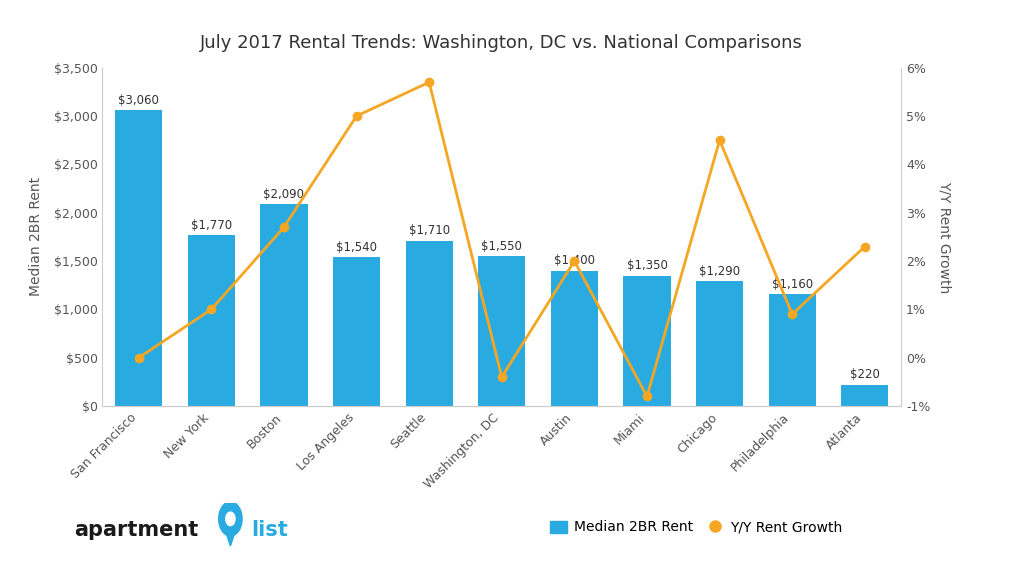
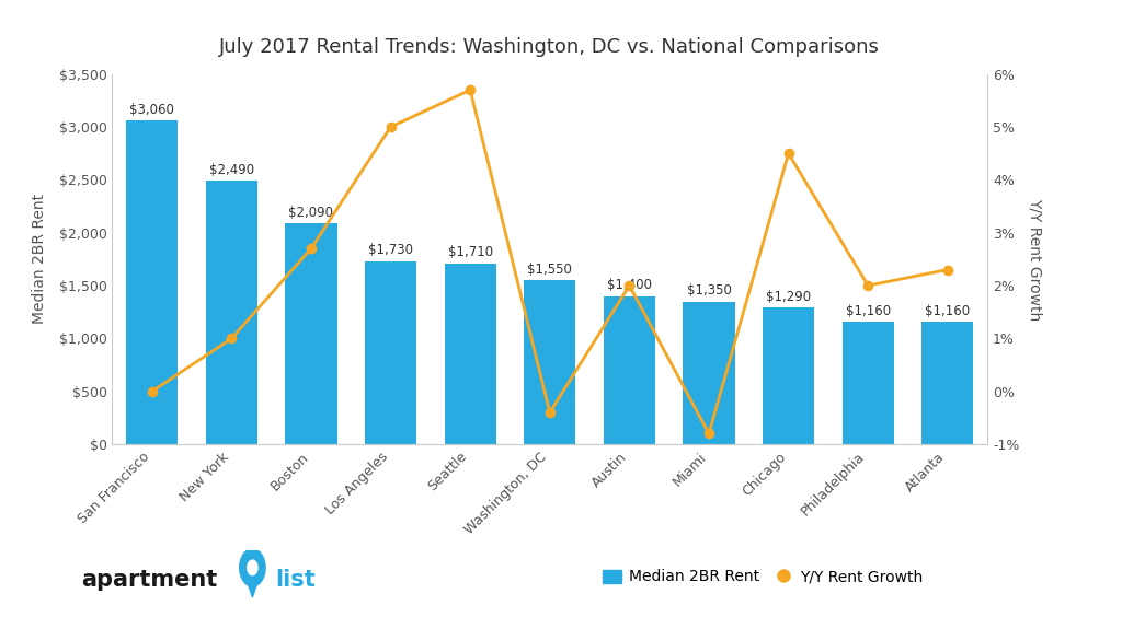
Median 2BR Rent/New York: $1,770 -> $2,490
Median 2BR Rent/Los Angeles: $1,540 -> $1,730
Y/Y Rent Growth/Philadelphia: 0.9% -> 2.0%
Median 2BR Rent/Atlanta: $220 -> $1,160
